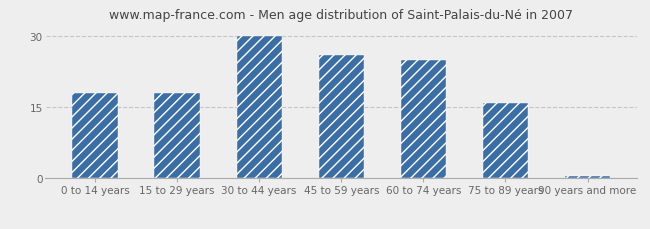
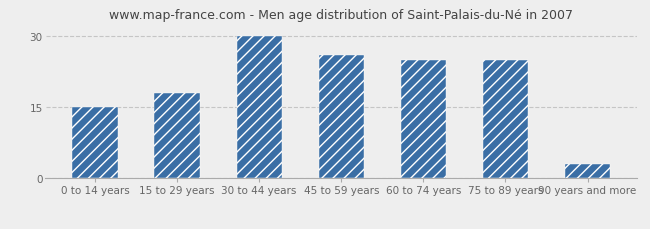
0 to 14 years: 18.0 -> 15.0
75 to 89 years: 16.0 -> 25.0
90 years and more: 0.5 -> 3.0
